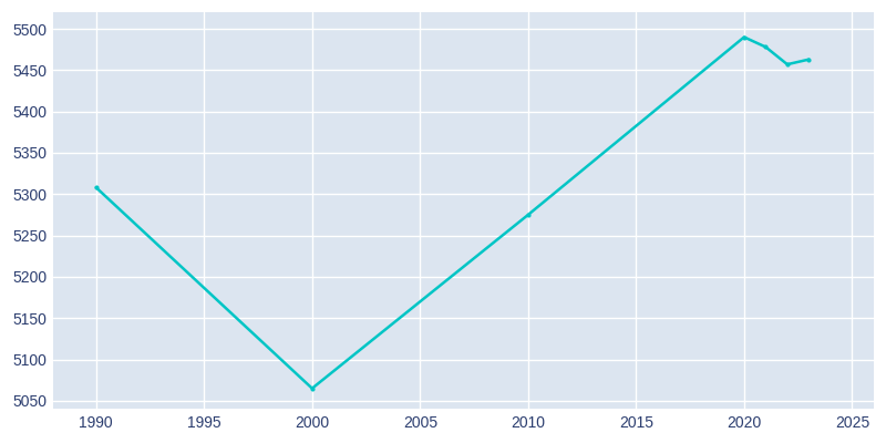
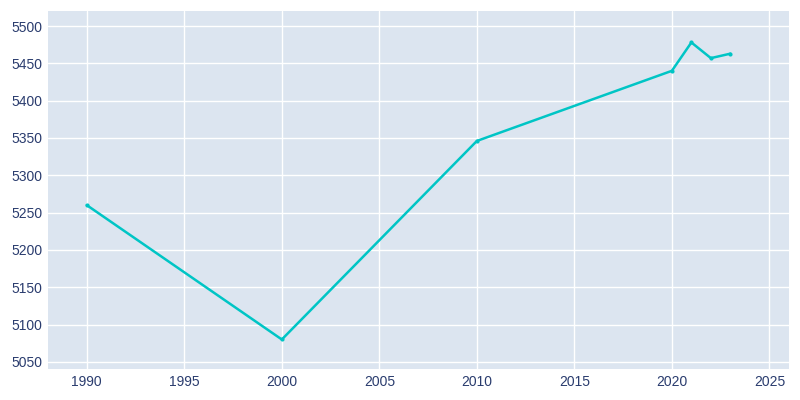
1990: 5308 -> 5260
2000: 5065 -> 5080
2010: 5275 -> 5346
2020: 5490 -> 5440
